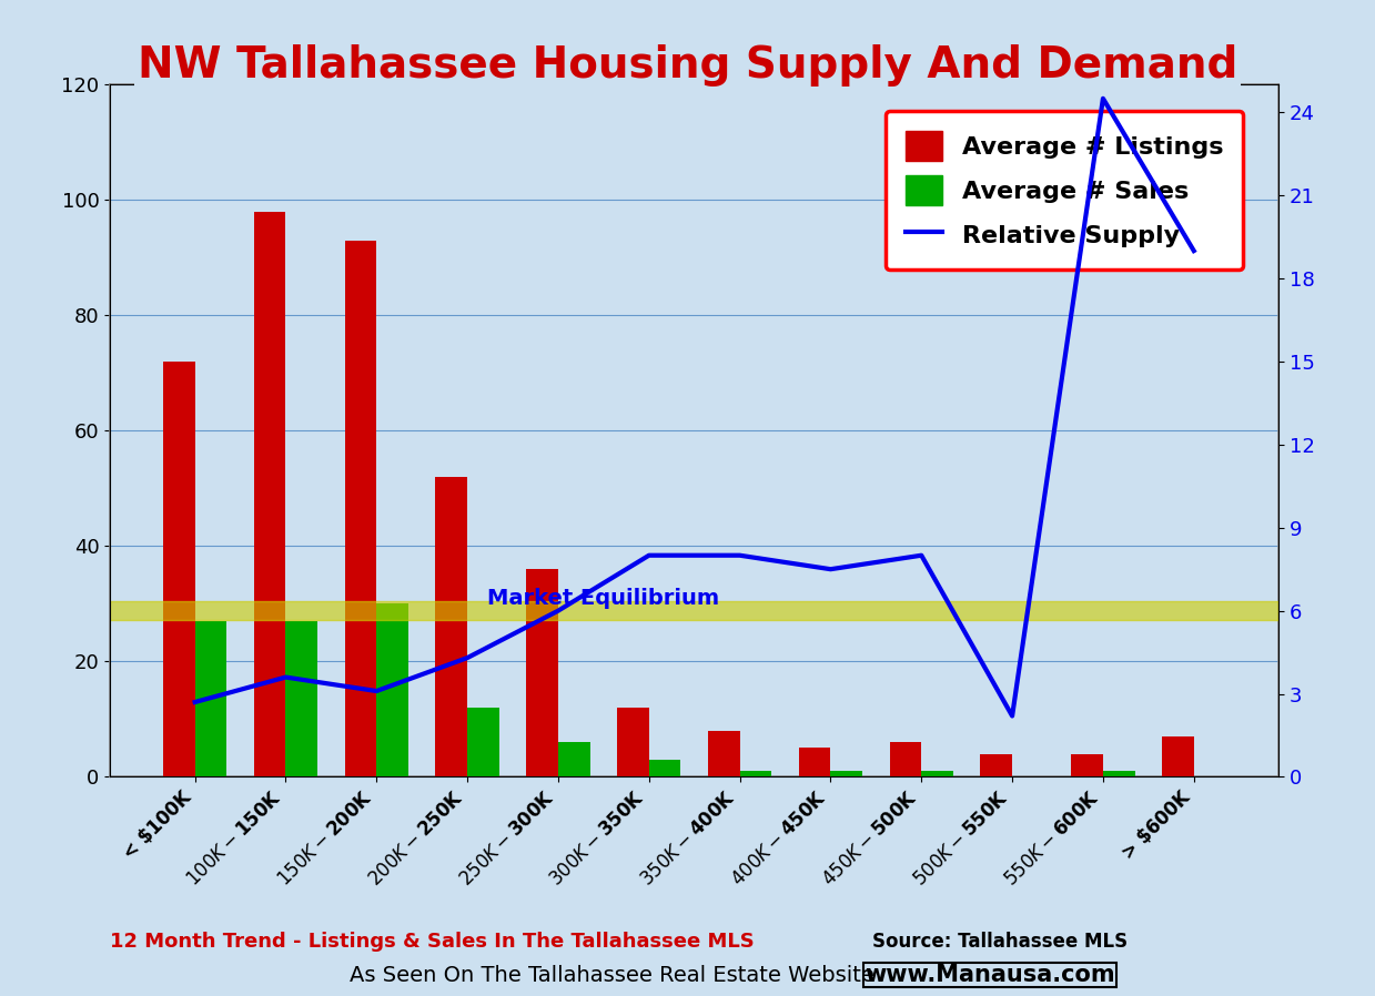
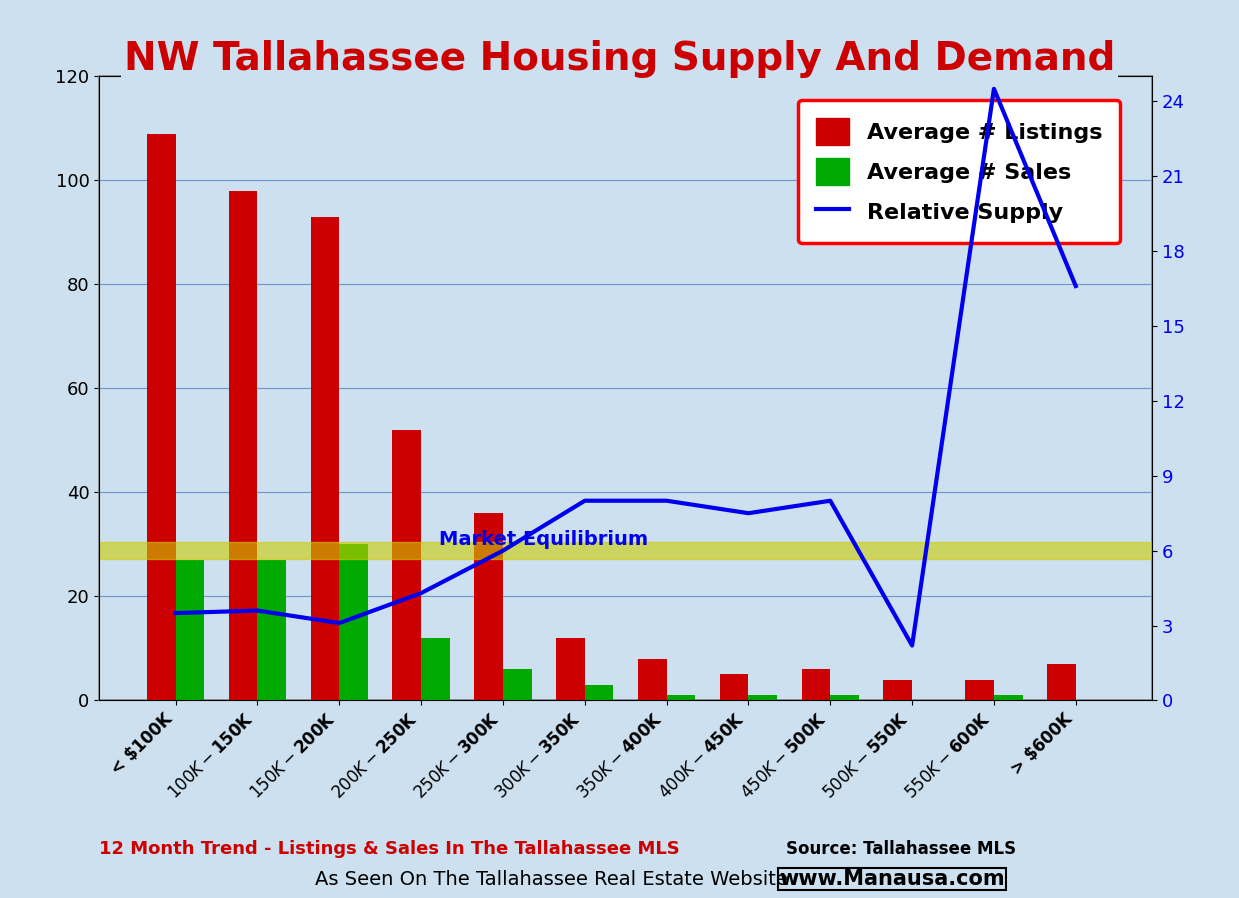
Average # Listings/< $100K: 72 -> 109
Relative Supply/< $100K: 2.7 -> 3.5
Relative Supply/> $600K: 19.0 -> 16.6
